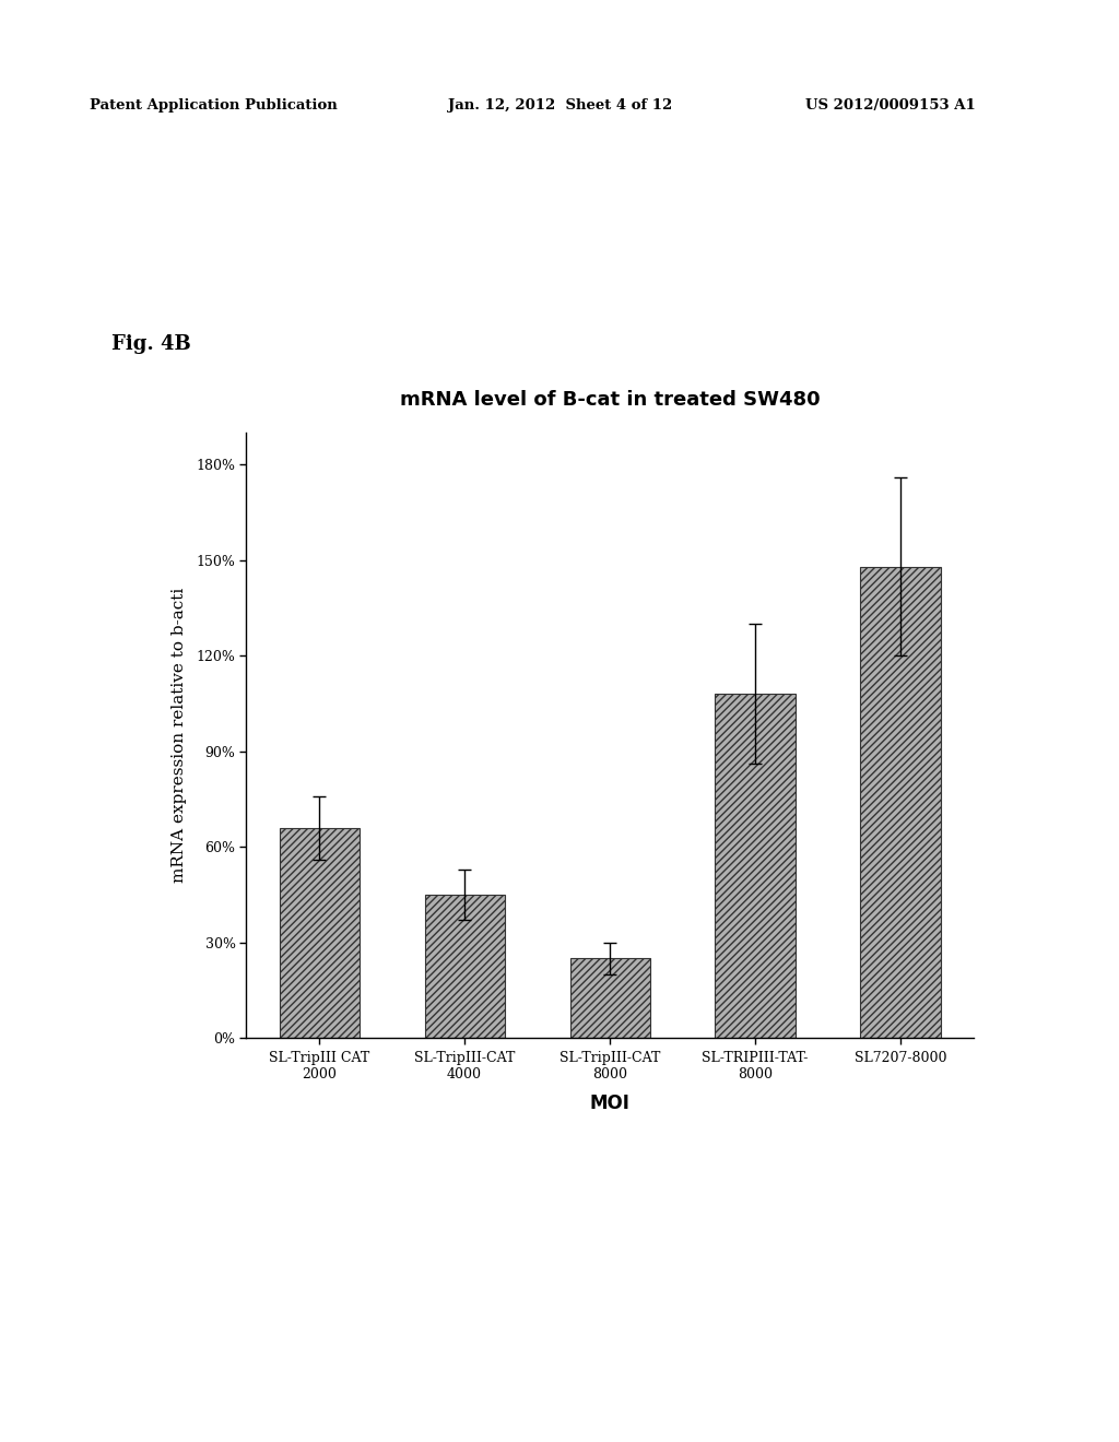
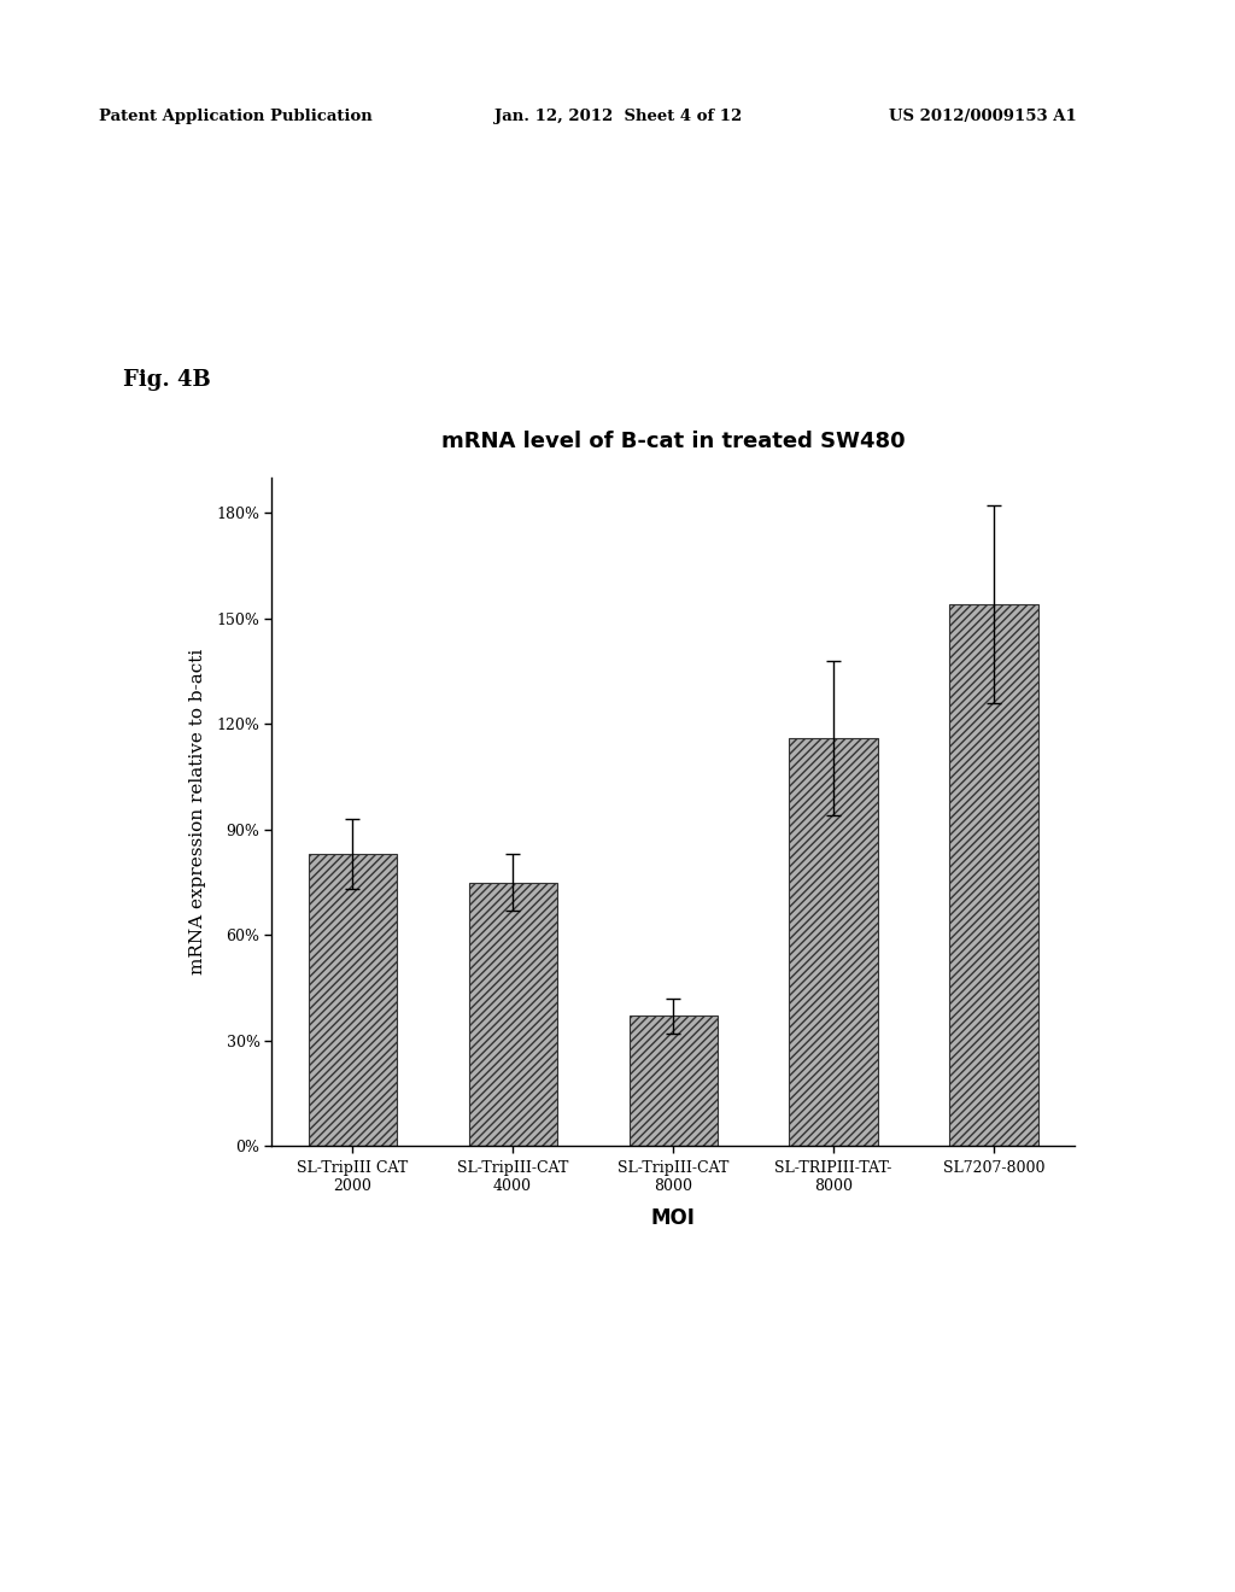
SL-TripIII CAT 2000: 66% -> 83%
SL-TripIII-CAT 4000: 45% -> 75%
SL-TripIII-CAT 8000: 25% -> 37%
SL-TRIPIII-TAT- 8000: 108% -> 116%
SL7207-8000: 148% -> 154%
